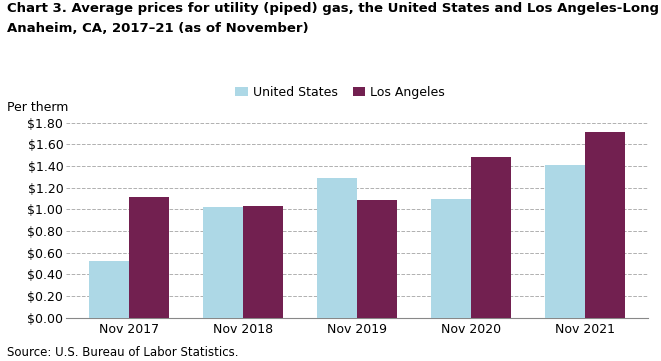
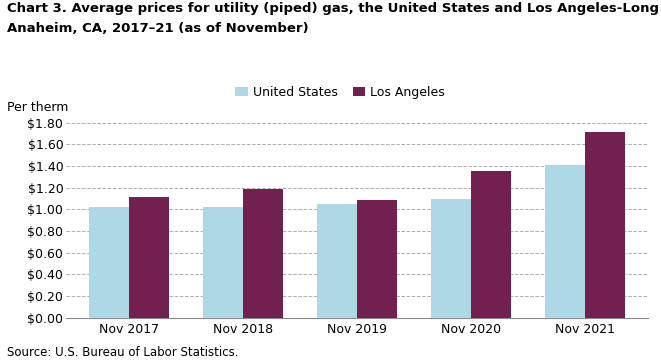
United States/Nov 2017: $0.52 -> $1.02
Los Angeles/Nov 2018: $1.03 -> $1.19
United States/Nov 2019: $1.29 -> $1.05
Los Angeles/Nov 2020: $1.48 -> $1.35
